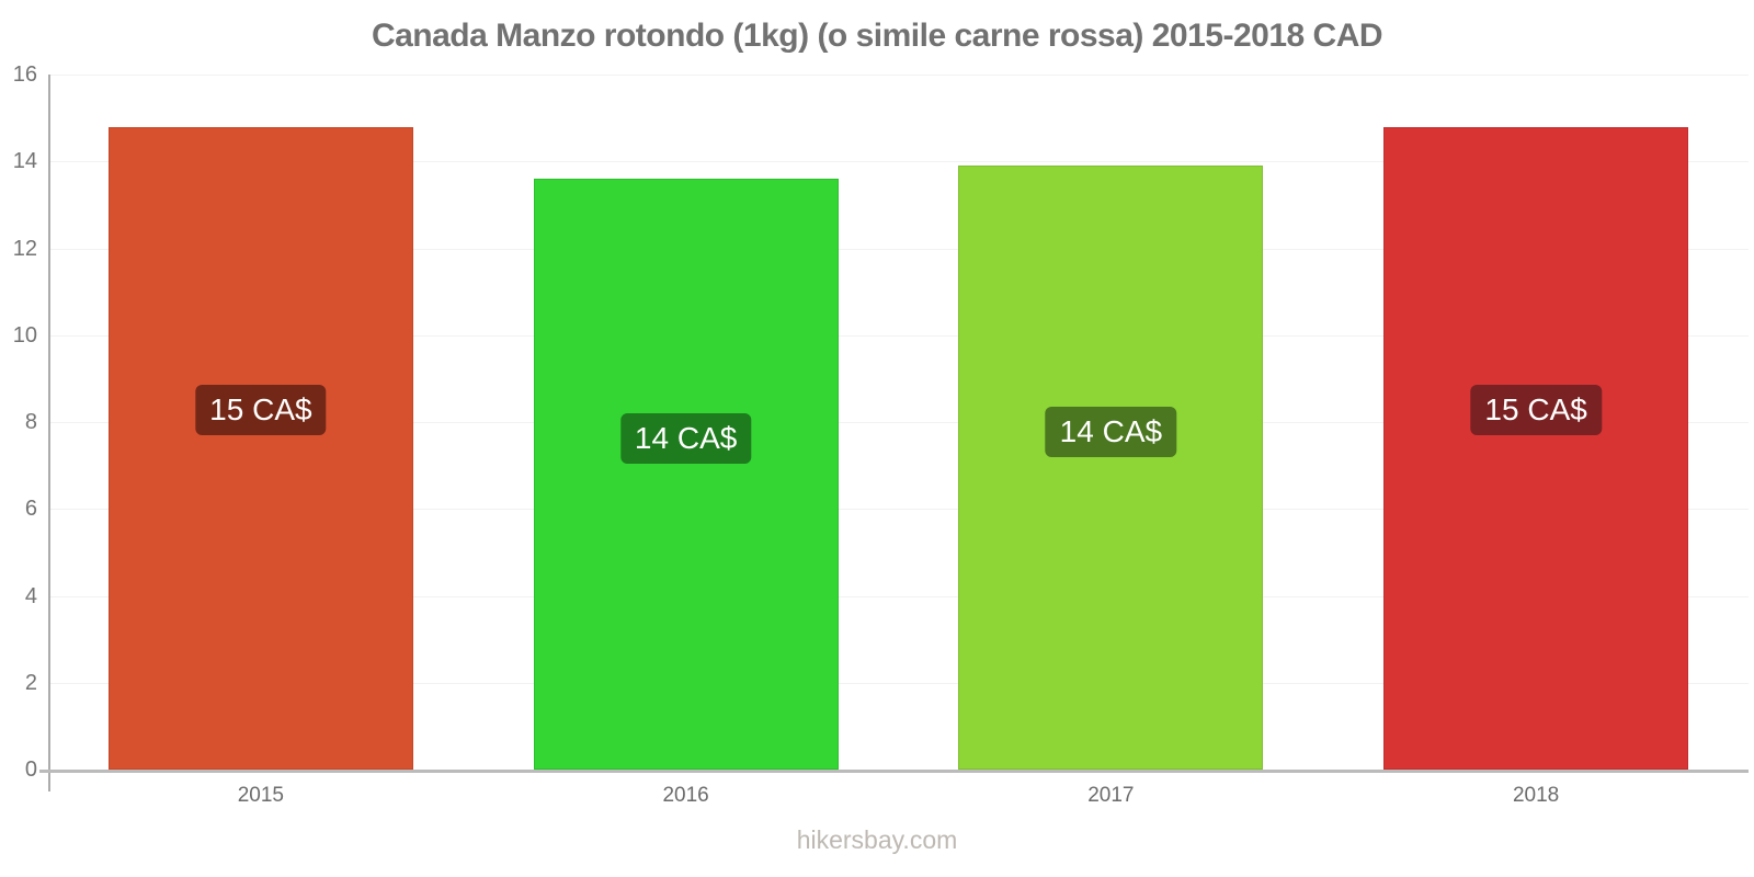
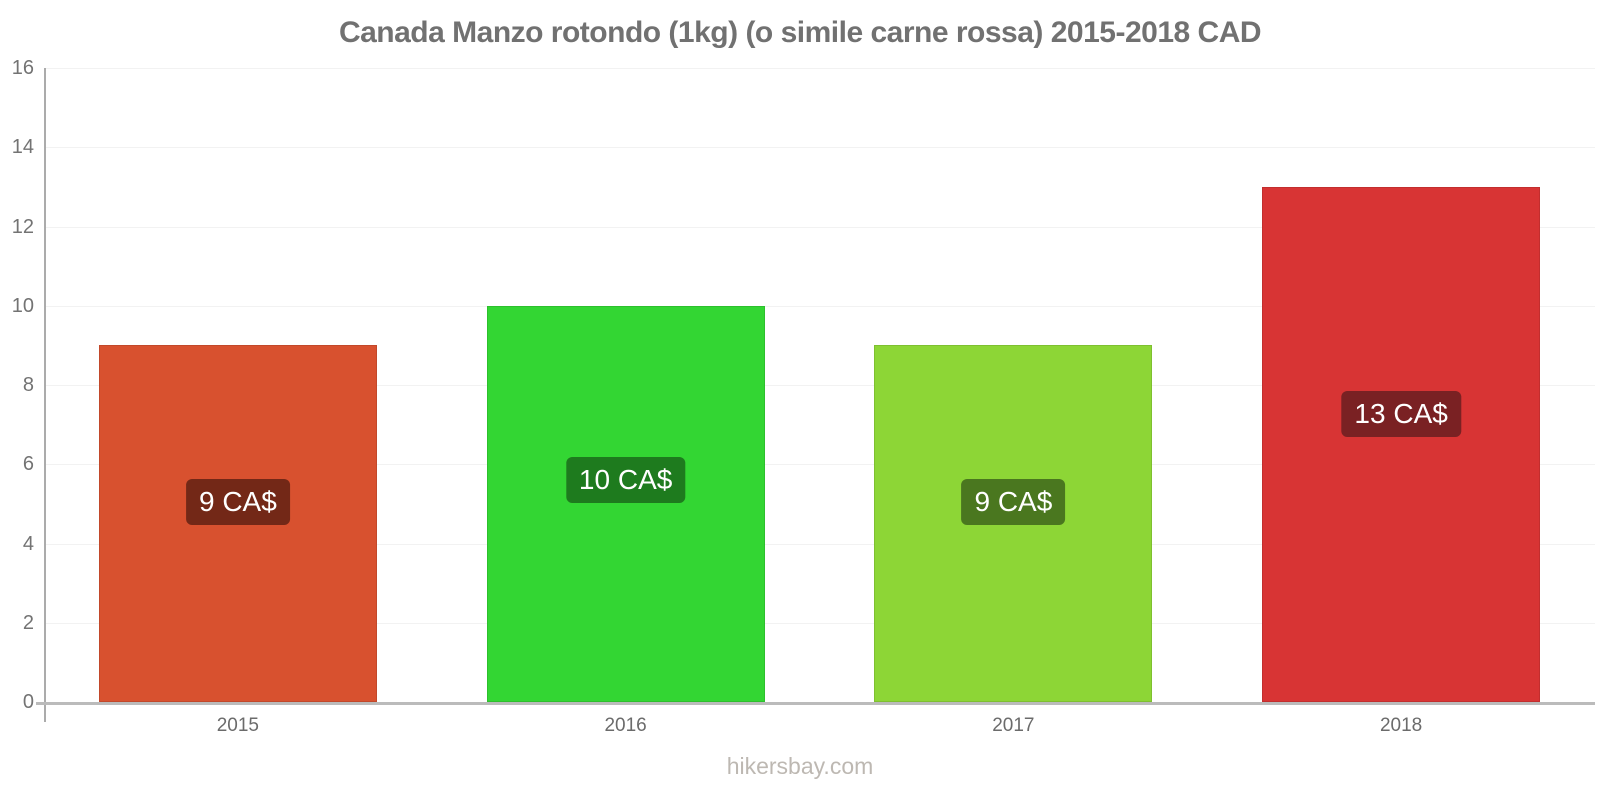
2015: 15 -> 9
2016: 14 -> 10
2017: 14 -> 9
2018: 15 -> 13
